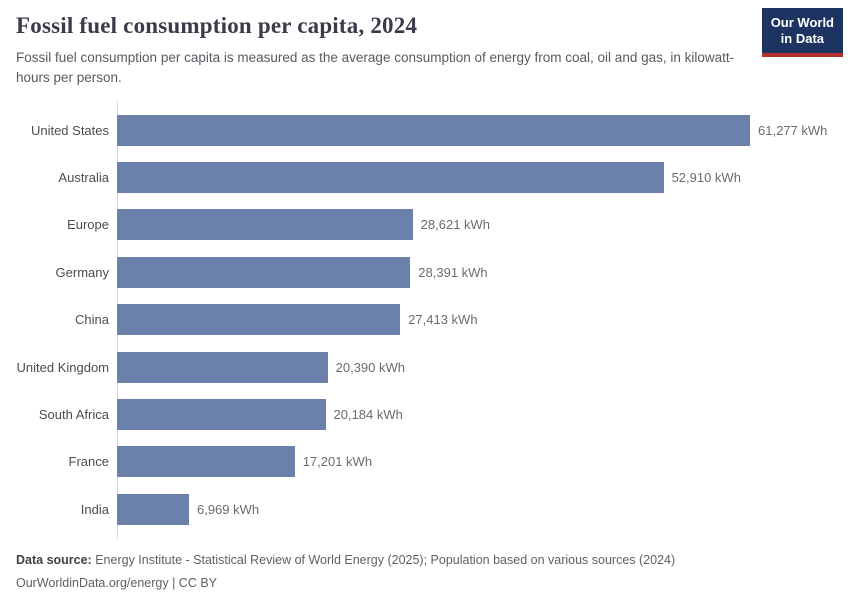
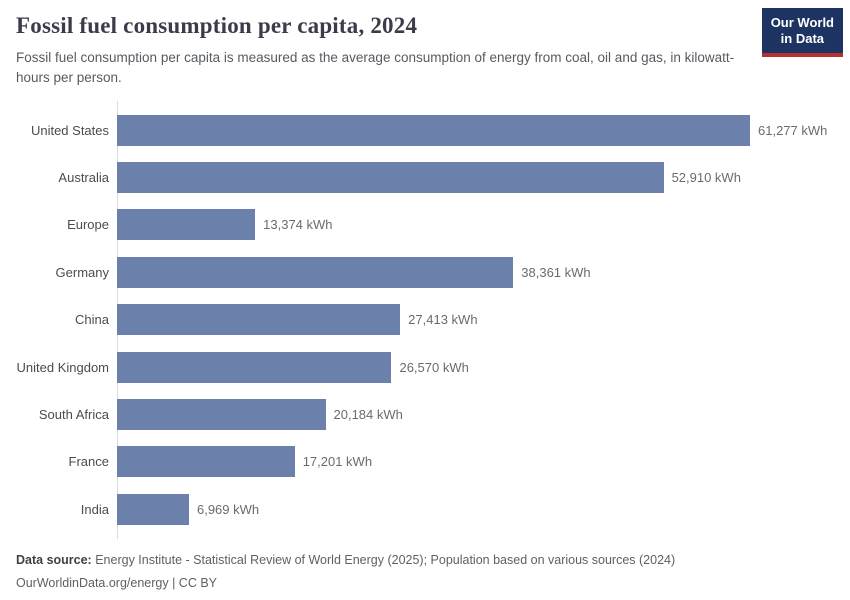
Europe: 28,621 -> 13,374
Germany: 28,391 -> 38,361
United Kingdom: 20,390 -> 26,570
